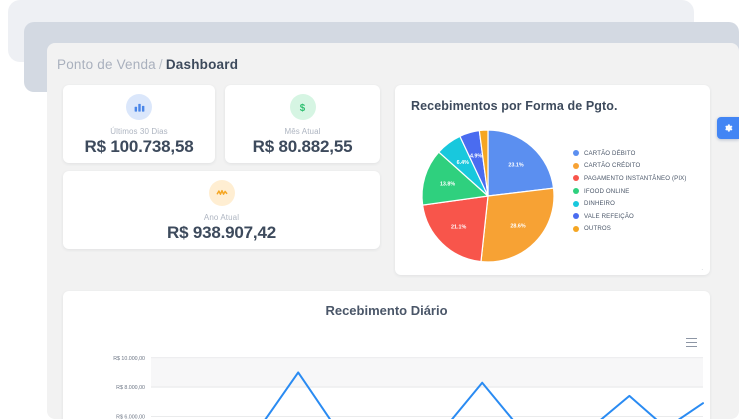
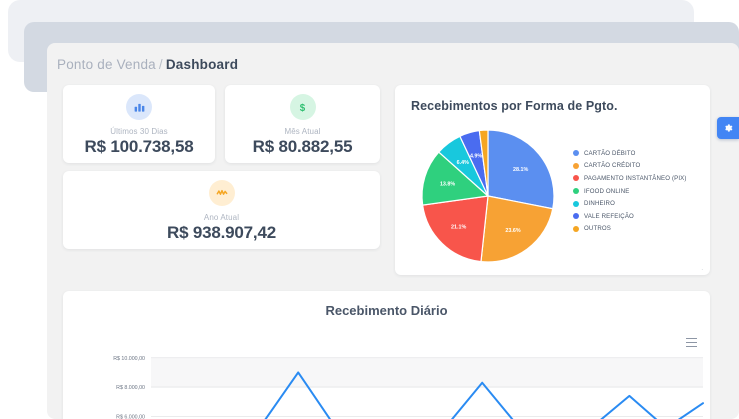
Recebimentos por Forma de Pgto./CARTÃO DÉBITO: 23.1% -> 28.1%
Recebimentos por Forma de Pgto./CARTÃO CRÉDITO: 28.6% -> 23.6%
